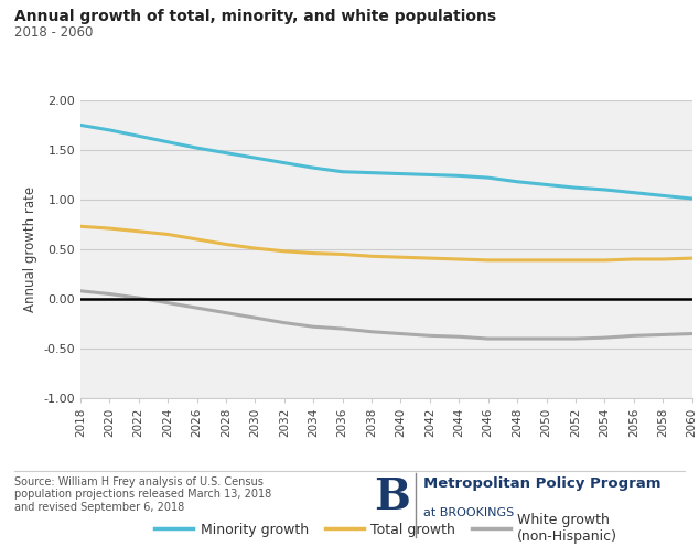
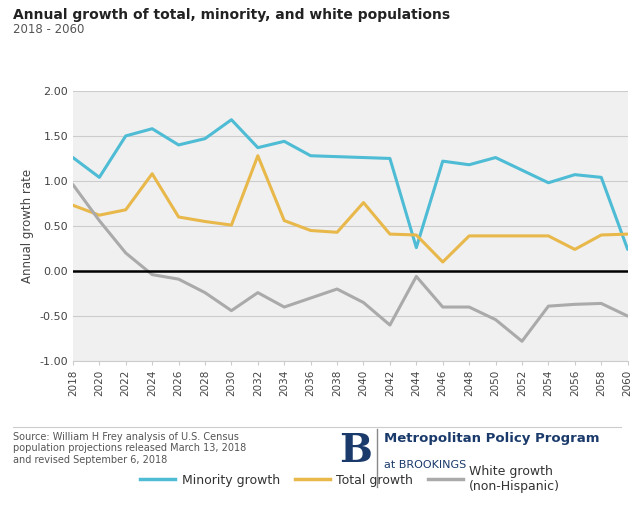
Minority growth/2018: 1.75 -> 1.26
White growth (non-Hispanic)/2018: 0.08 -> 0.96
Minority growth/2020: 1.70 -> 1.04
Total growth/2020: 0.71 -> 0.62
White growth (non-Hispanic)/2020: 0.05 -> 0.56
Minority growth/2022: 1.64 -> 1.50
White growth (non-Hispanic)/2022: 0.01 -> 0.20
Total growth/2024: 0.65 -> 1.08
Minority growth/2026: 1.52 -> 1.40
White growth (non-Hispanic)/2028: -0.14 -> -0.24
Minority growth/2030: 1.42 -> 1.68
White growth (non-Hispanic)/2030: -0.19 -> -0.44
Total growth/2032: 0.48 -> 1.28
Minority growth/2034: 1.32 -> 1.44
Total growth/2034: 0.46 -> 0.56
White growth (non-Hispanic)/2034: -0.28 -> -0.40
White growth (non-Hispanic)/2038: -0.33 -> -0.20
Total growth/2040: 0.42 -> 0.76
White growth (non-Hispanic)/2042: -0.37 -> -0.60
Minority growth/2044: 1.24 -> 0.26
White growth (non-Hispanic)/2044: -0.38 -> -0.06
Total growth/2046: 0.39 -> 0.10
Minority growth/2050: 1.15 -> 1.26
White growth (non-Hispanic)/2050: -0.40 -> -0.54
White growth (non-Hispanic)/2052: -0.40 -> -0.78
Minority growth/2054: 1.10 -> 0.98
Total growth/2056: 0.40 -> 0.24
Minority growth/2060: 1.01 -> 0.24
White growth (non-Hispanic)/2060: -0.35 -> -0.50
